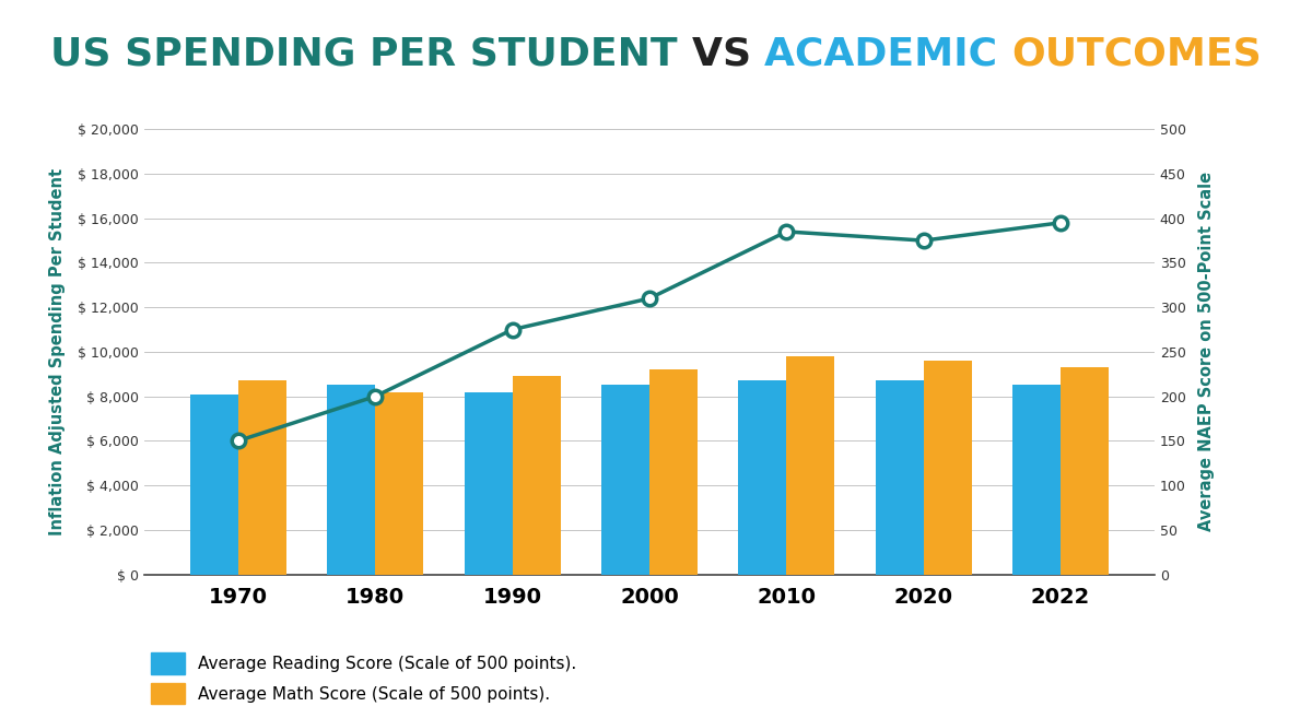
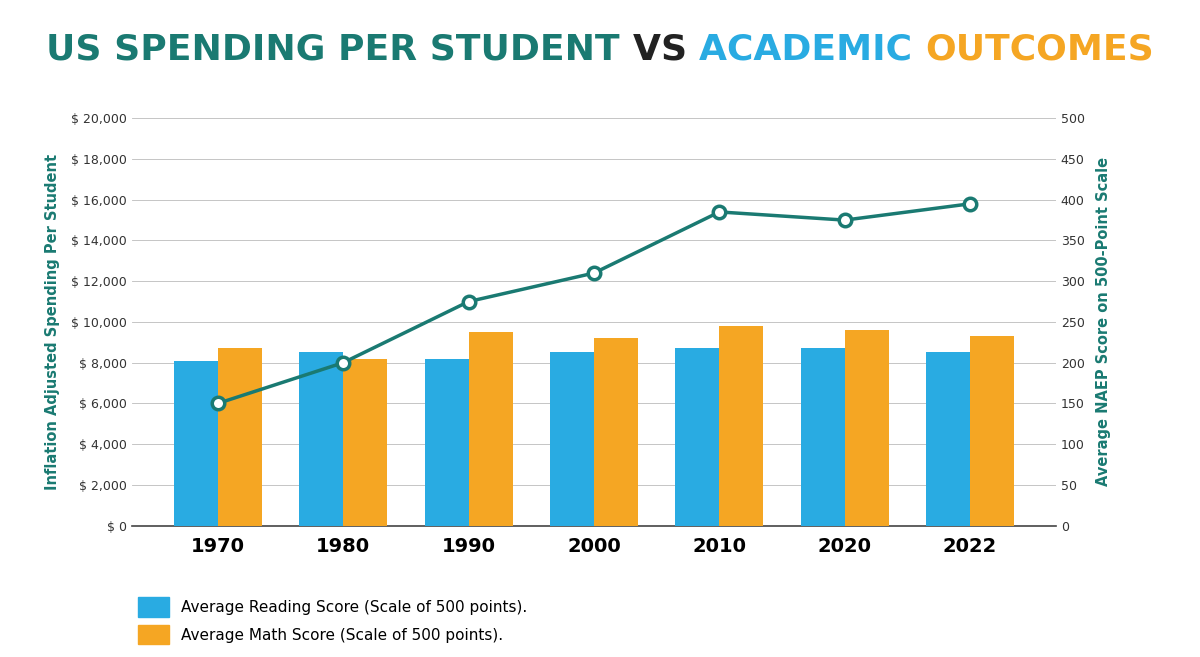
Average Math Score (Scale of 500 points)./1990: $ 8,900 -> $ 9,500
